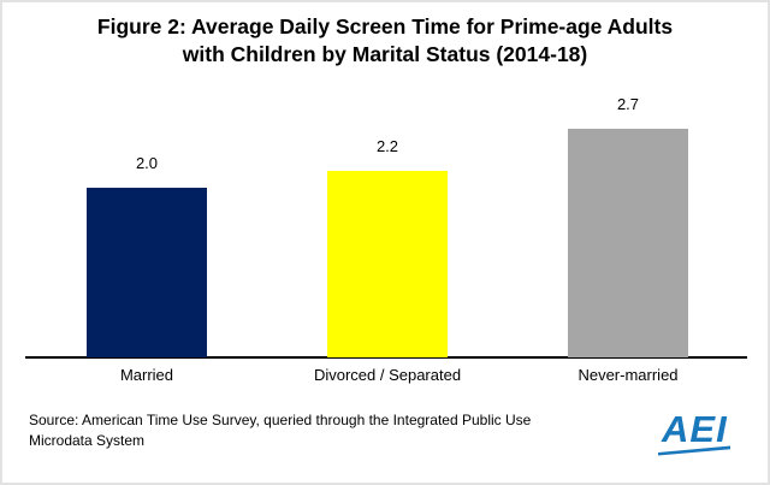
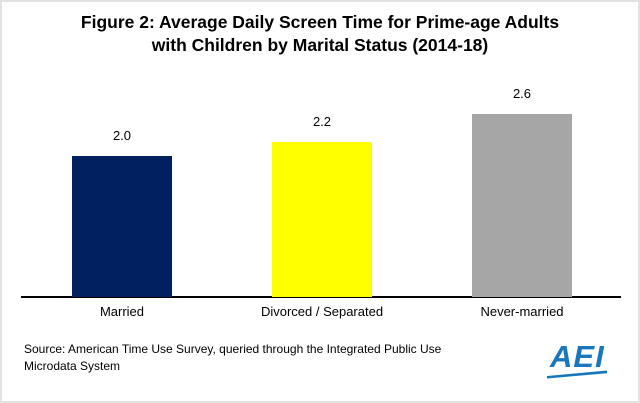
Never-married: 2.7 -> 2.6
